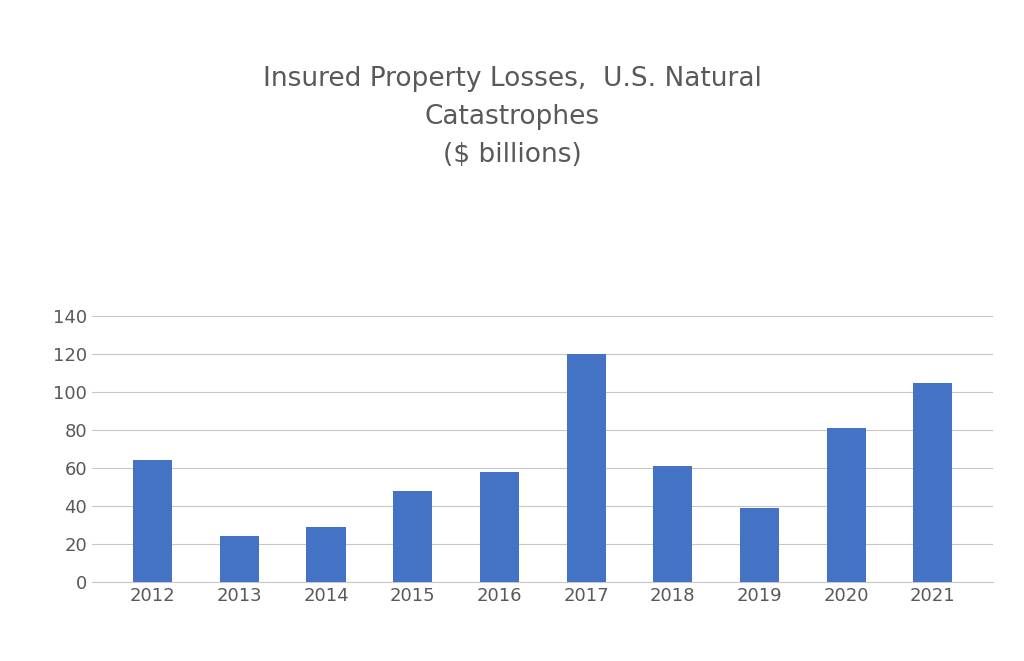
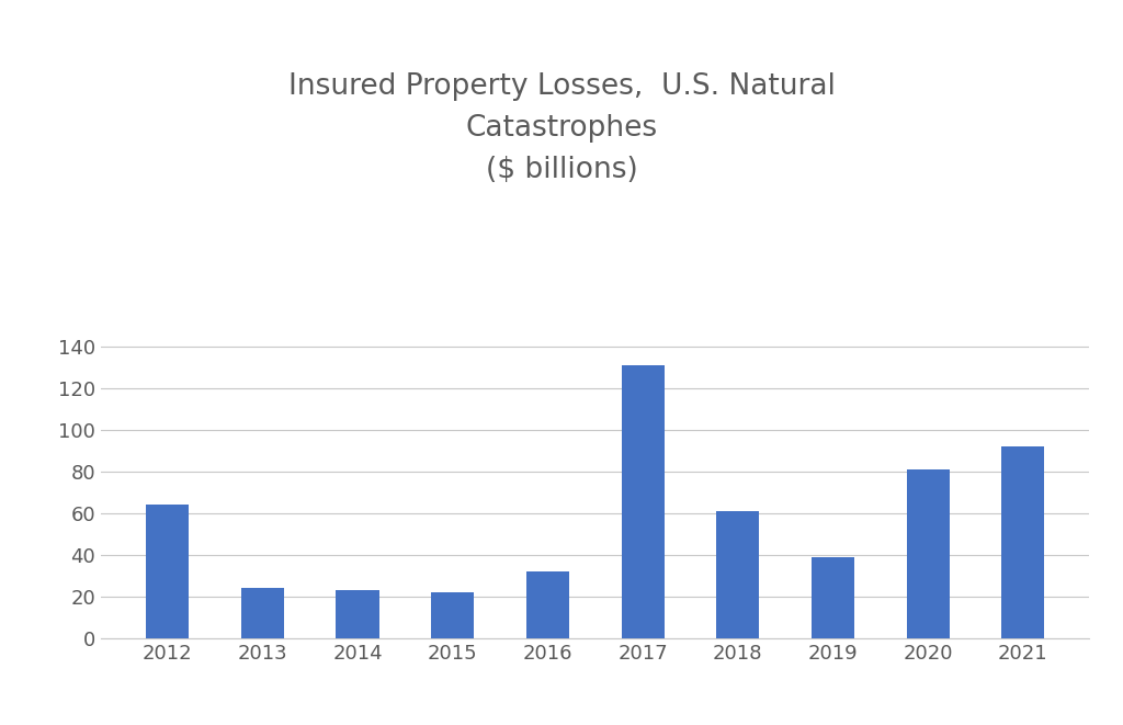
2014: 29 -> 23
2015: 48 -> 22
2016: 58 -> 32
2017: 120 -> 131
2021: 105 -> 92
